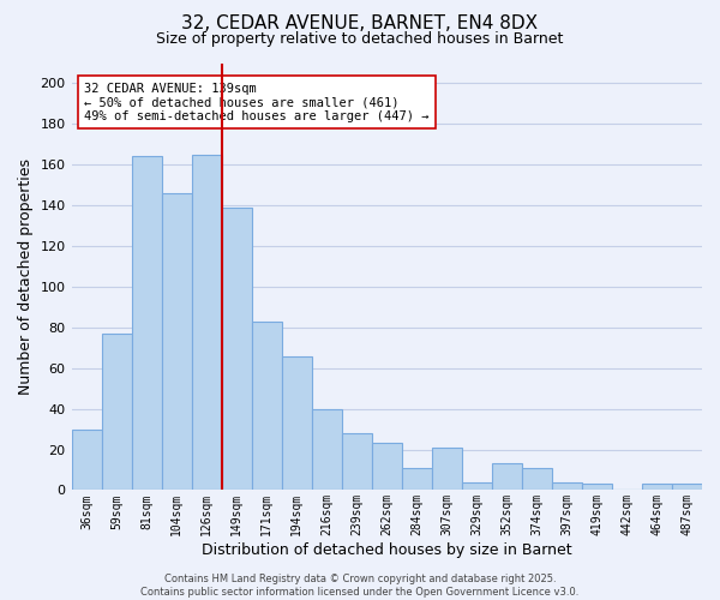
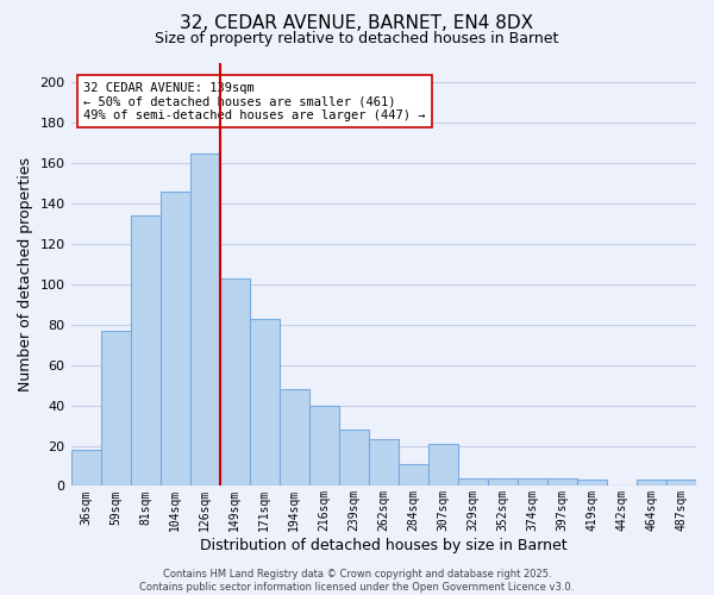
36sqm: 30 -> 18
81sqm: 164 -> 134
149sqm: 139 -> 103
194sqm: 66 -> 48
352sqm: 13 -> 4
374sqm: 11 -> 4
